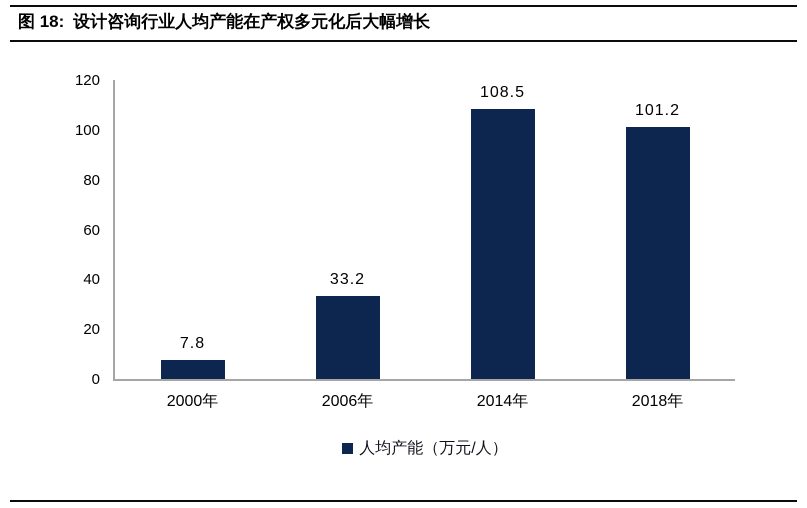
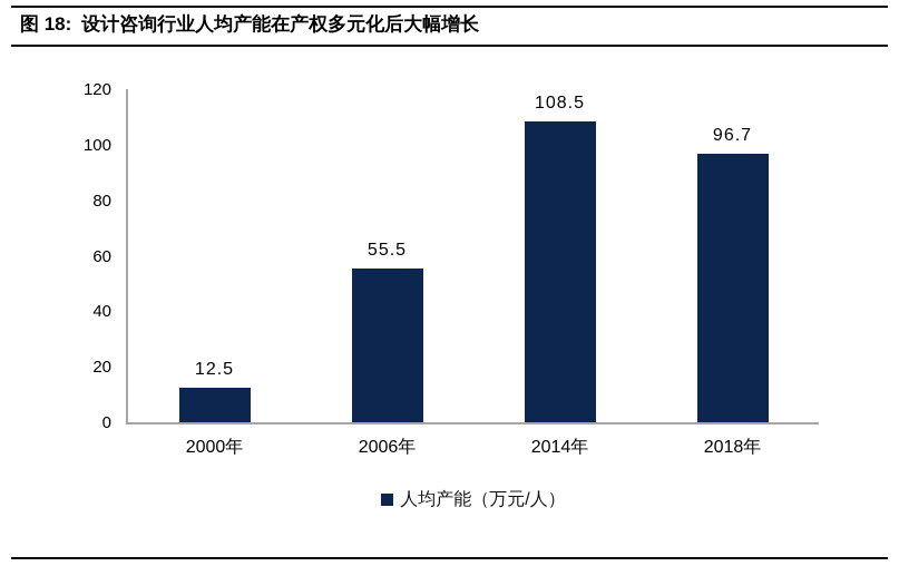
2000年: 7.8 -> 12.5
2006年: 33.2 -> 55.5
2018年: 101.2 -> 96.7
